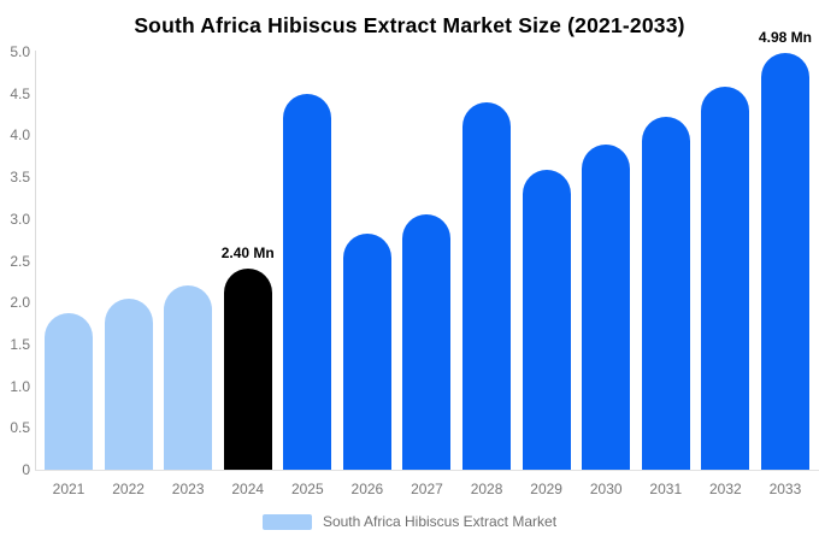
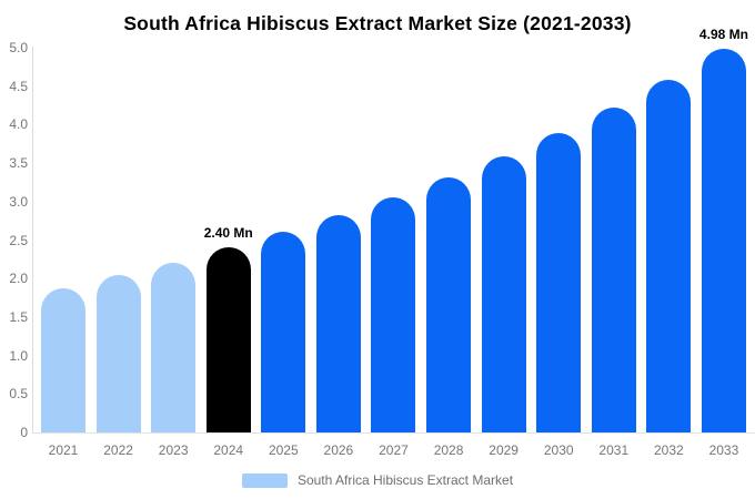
2025: 4.5 -> 2.6
2028: 4.4 -> 3.3
